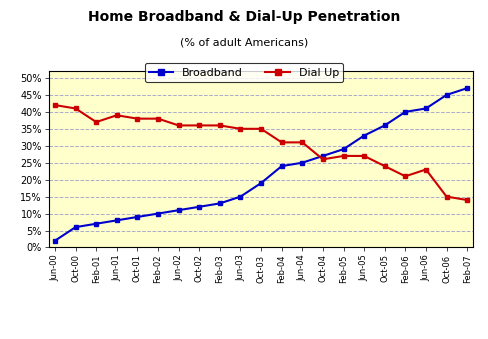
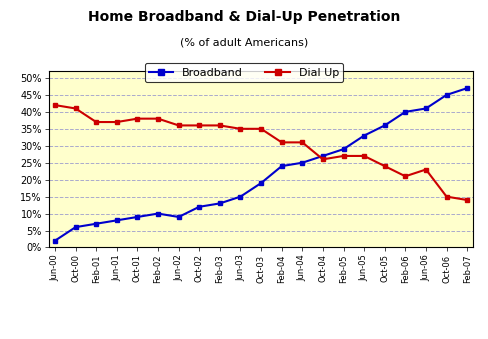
Dial Up/Jun-01: 39% -> 37%
Broadband/Jun-02: 11% -> 9%
